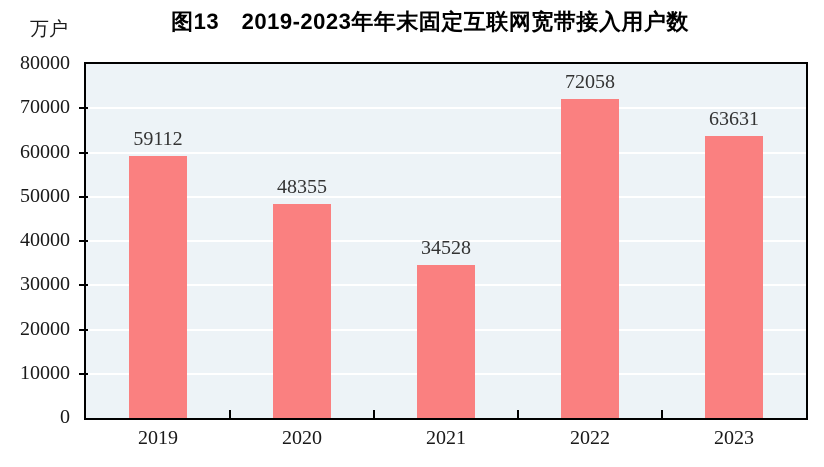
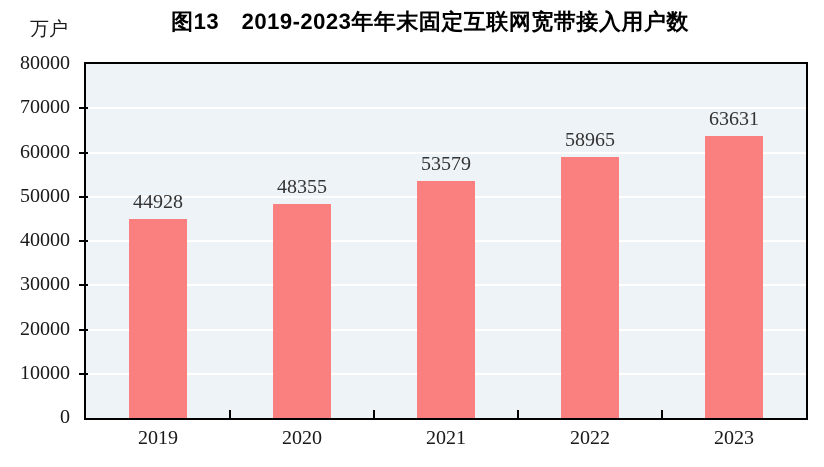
2019: 59112 -> 44928
2021: 34528 -> 53579
2022: 72058 -> 58965
